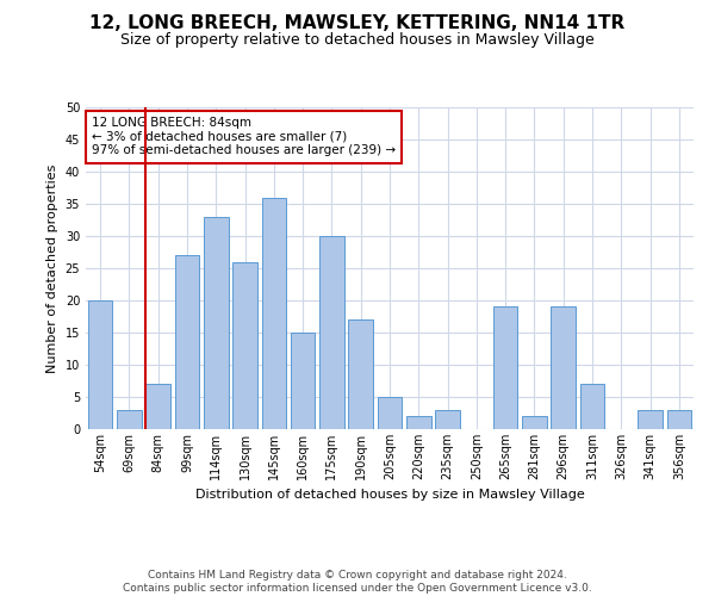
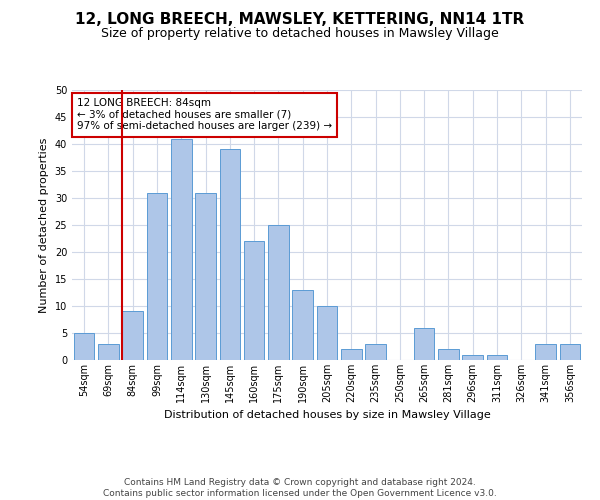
54sqm: 20 -> 5
84sqm: 7 -> 9
99sqm: 27 -> 31
114sqm: 33 -> 41
130sqm: 26 -> 31
145sqm: 36 -> 39
160sqm: 15 -> 22
175sqm: 30 -> 25
190sqm: 17 -> 13
205sqm: 5 -> 10
265sqm: 19 -> 6
296sqm: 19 -> 1
311sqm: 7 -> 1
